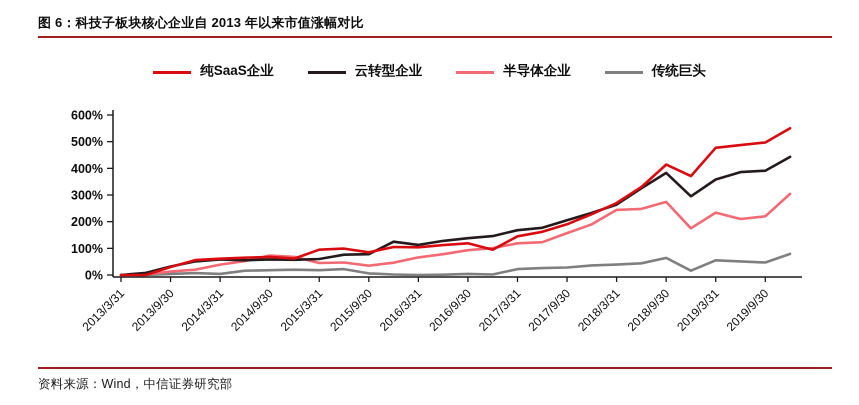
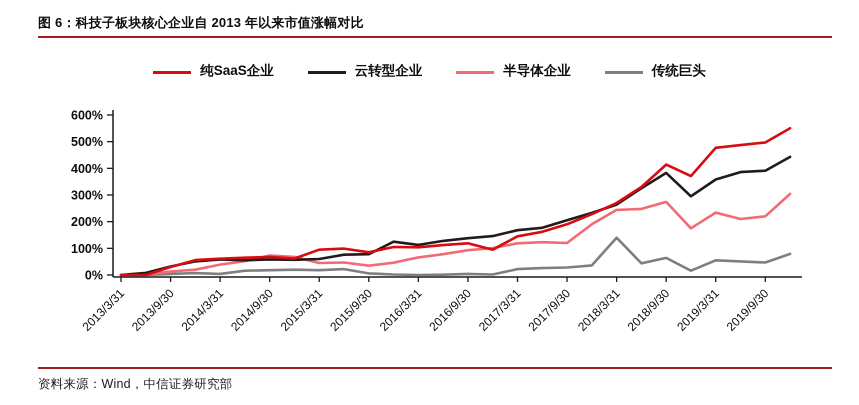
半导体企业/2017/9/30: 160% -> 120%
传统巨头/2018/3/31: 40% -> 140%
